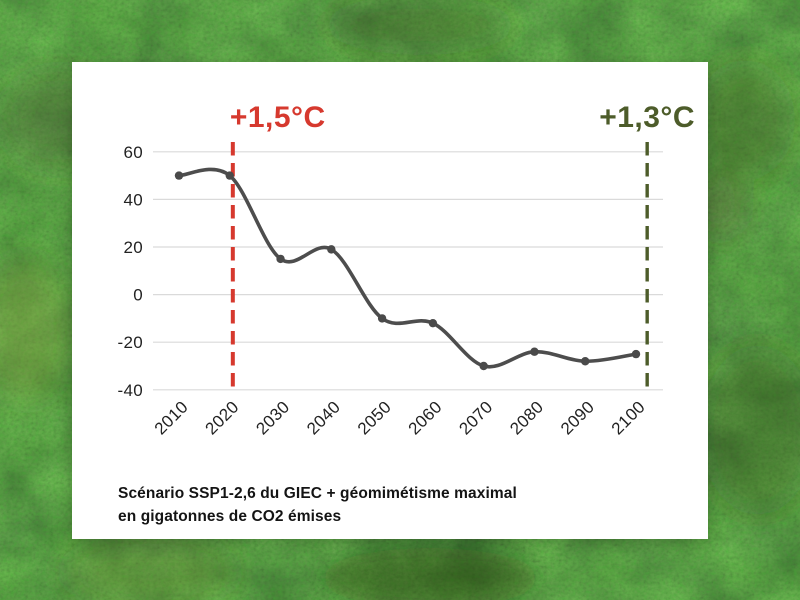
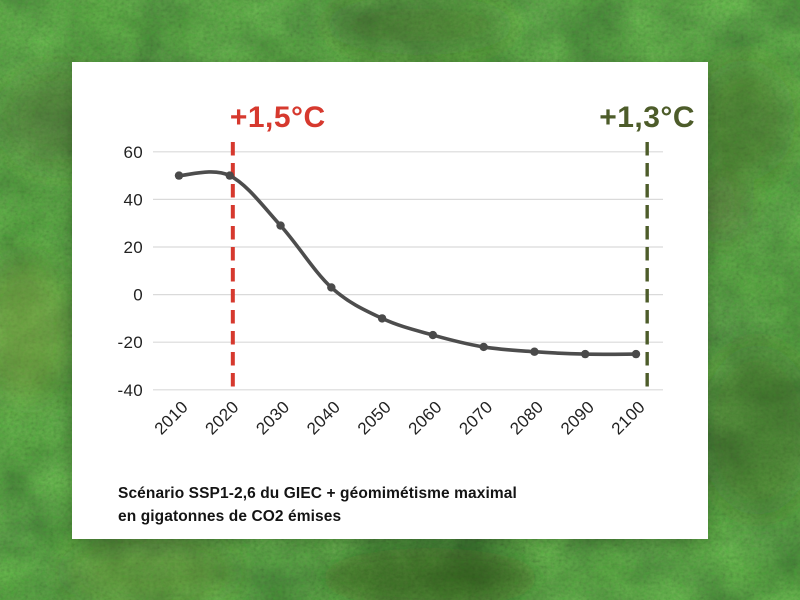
2030: 15 -> 29
2040: 19 -> 3
2060: -12 -> -17
2070: -30 -> -22
2090: -28 -> -25
